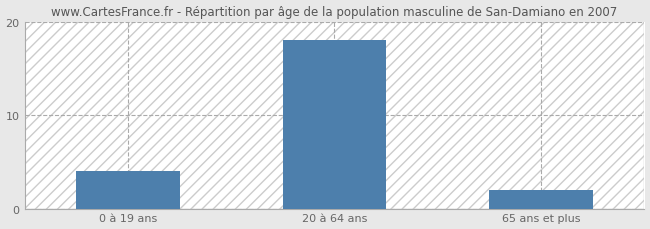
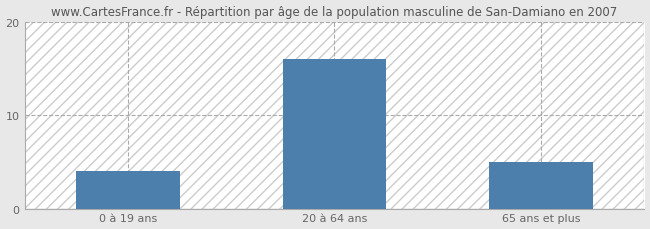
20 à 64 ans: 18 -> 16
65 ans et plus: 2 -> 5
